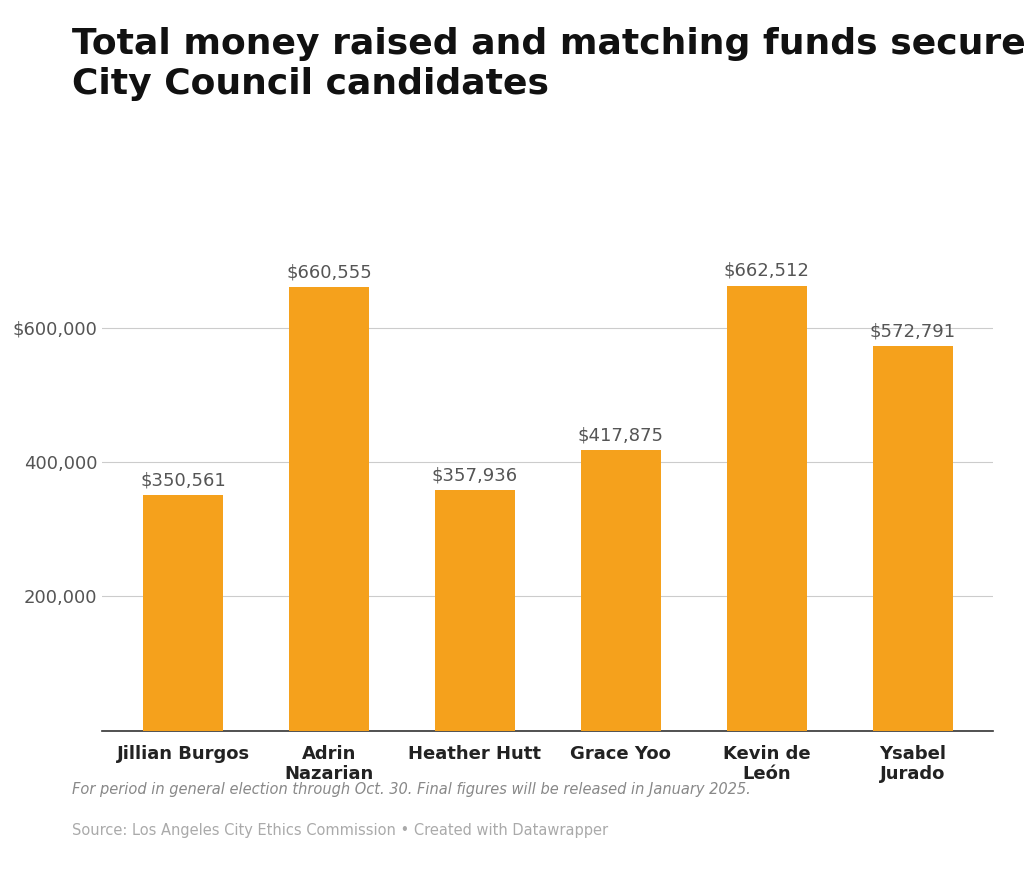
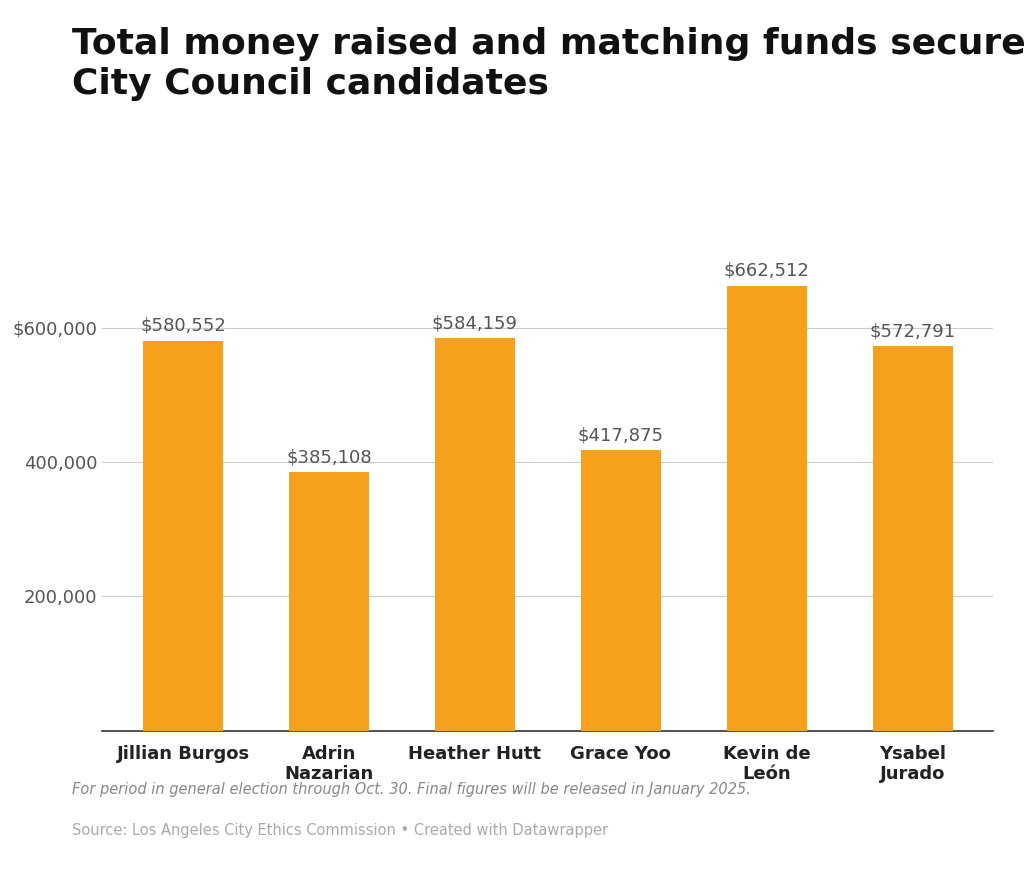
Jillian Burgos: $350,561 -> $580,552
Adrin Nazarian: $660,555 -> $385,108
Heather Hutt: $357,936 -> $584,159
